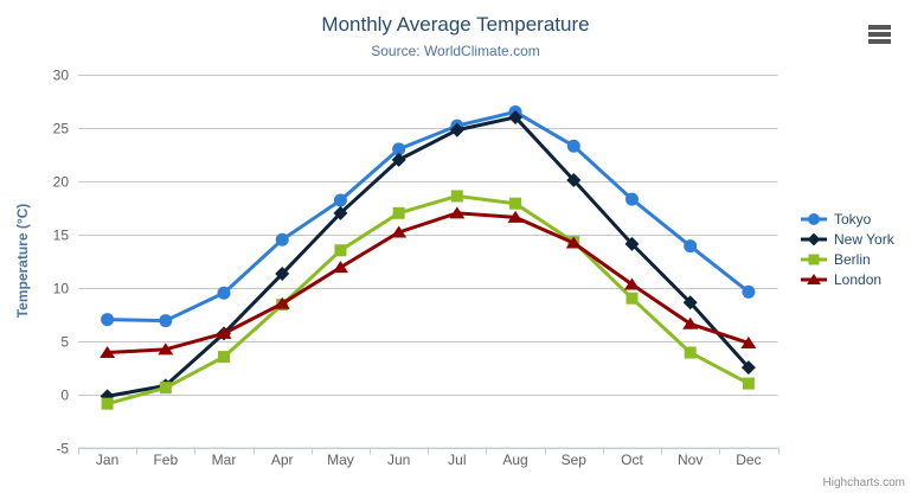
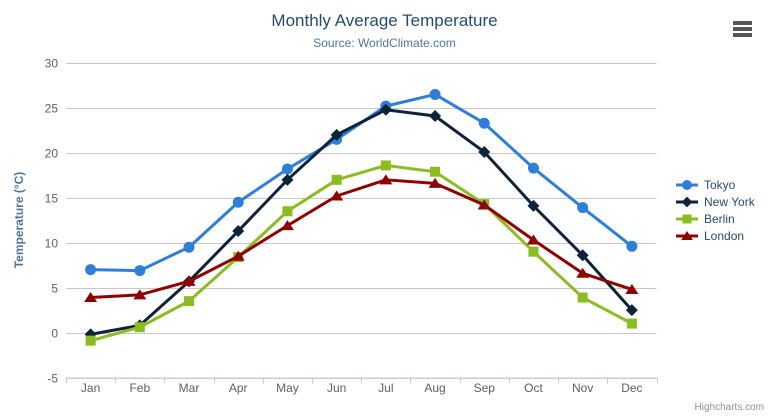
Tokyo/Jun: 23 -> 22
New York/Aug: 26 -> 24
